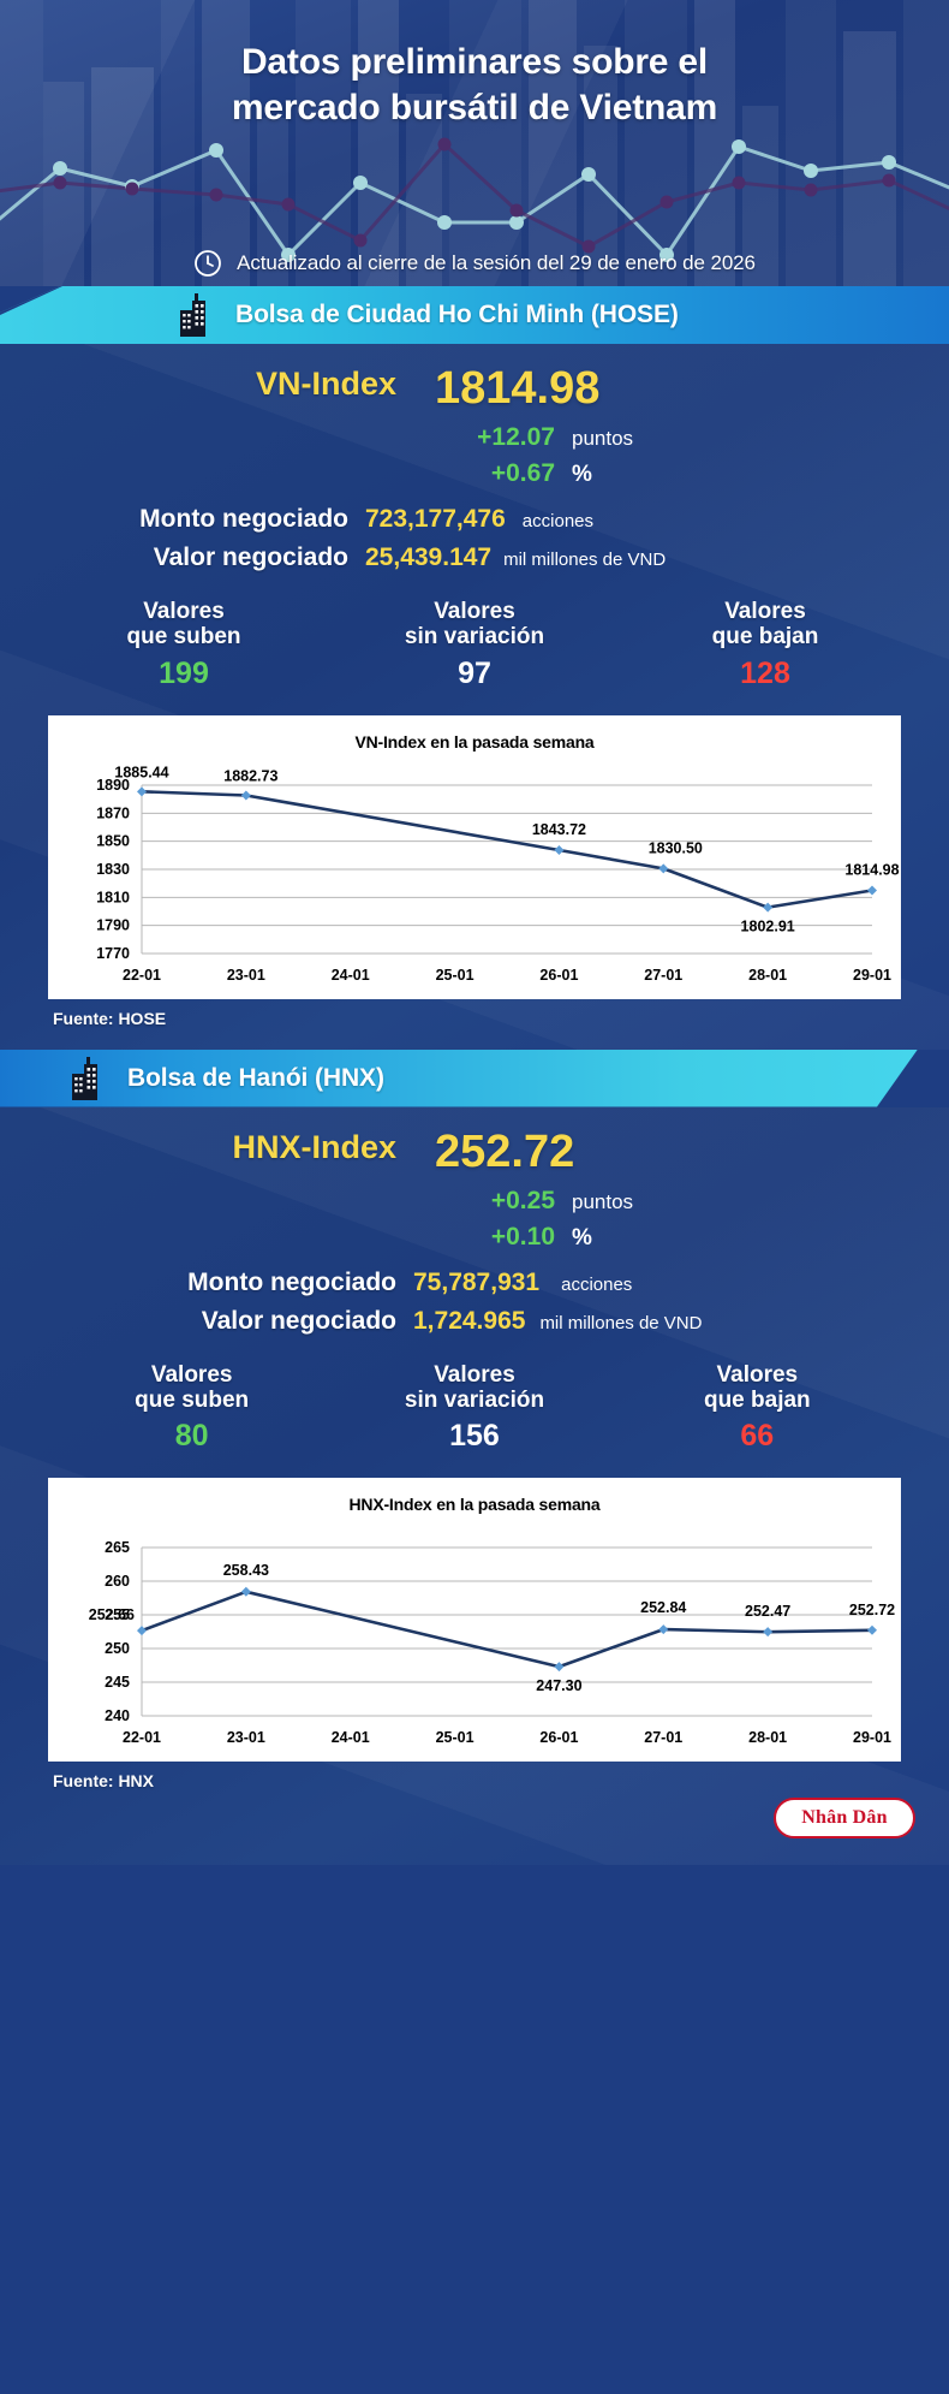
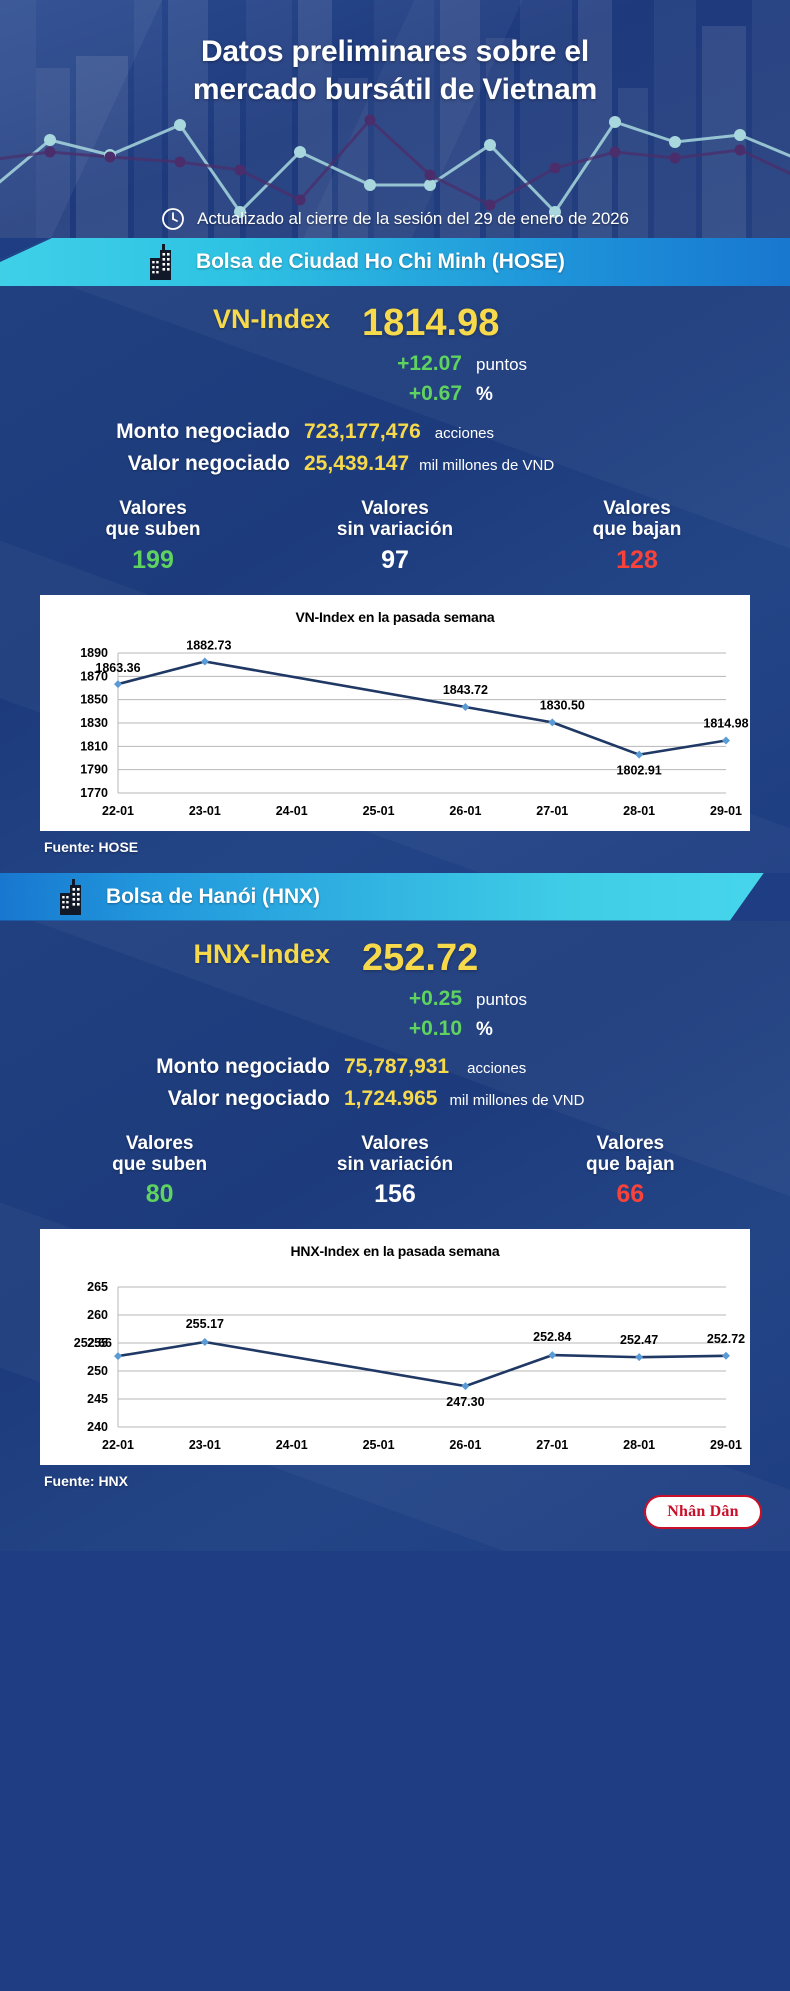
VN-Index en la pasada semana/22-01: 1885.44 -> 1863.36
HNX-Index en la pasada semana/23-01: 258.43 -> 255.17
